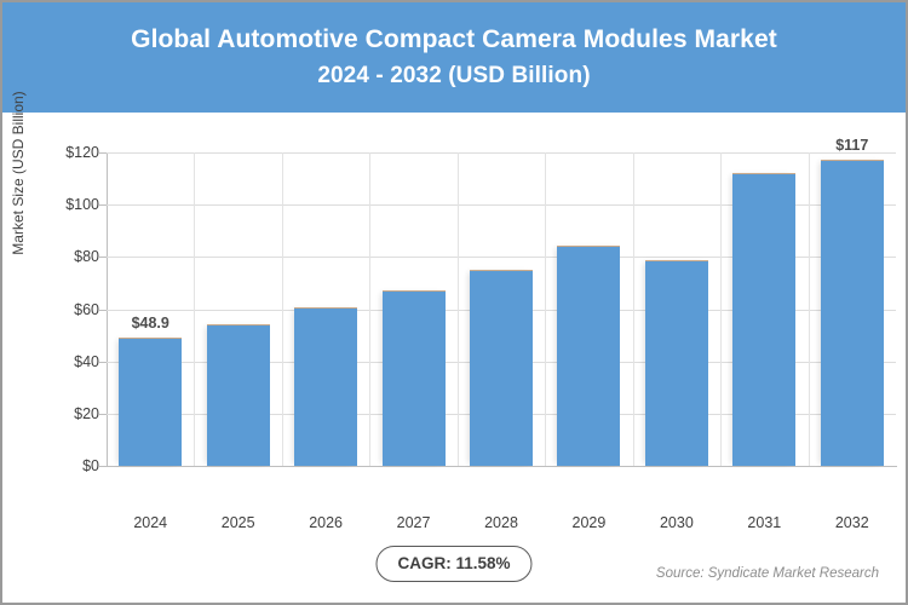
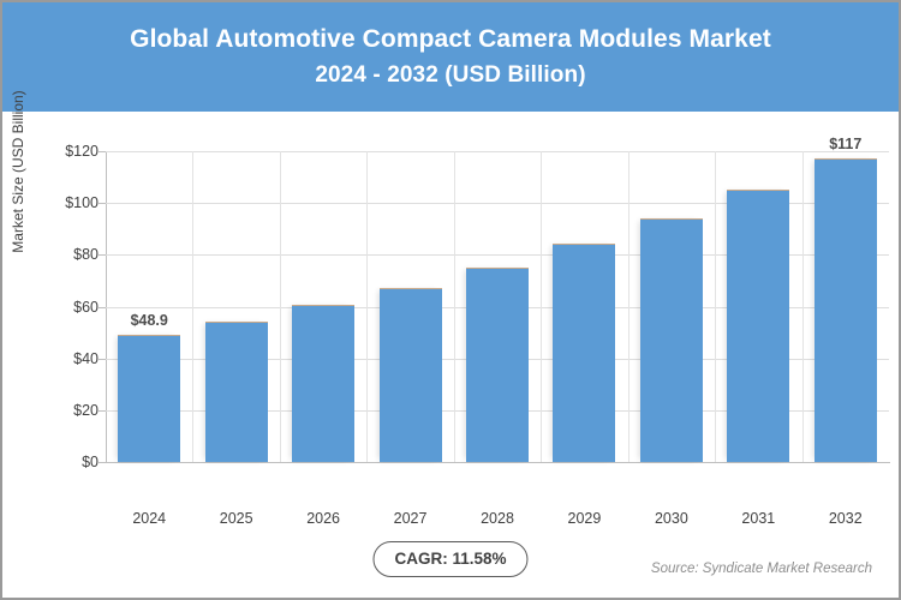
2030: $79 -> $94
2031: $112 -> $105
